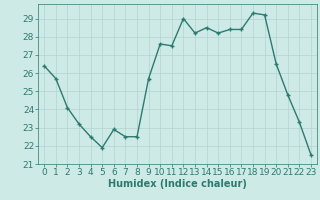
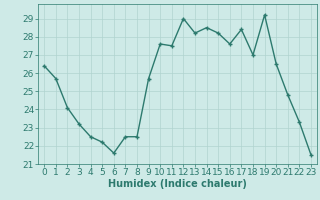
5: 21.9 -> 22.2
6: 22.9 -> 21.6
16: 28.4 -> 27.6
18: 29.3 -> 27.0
